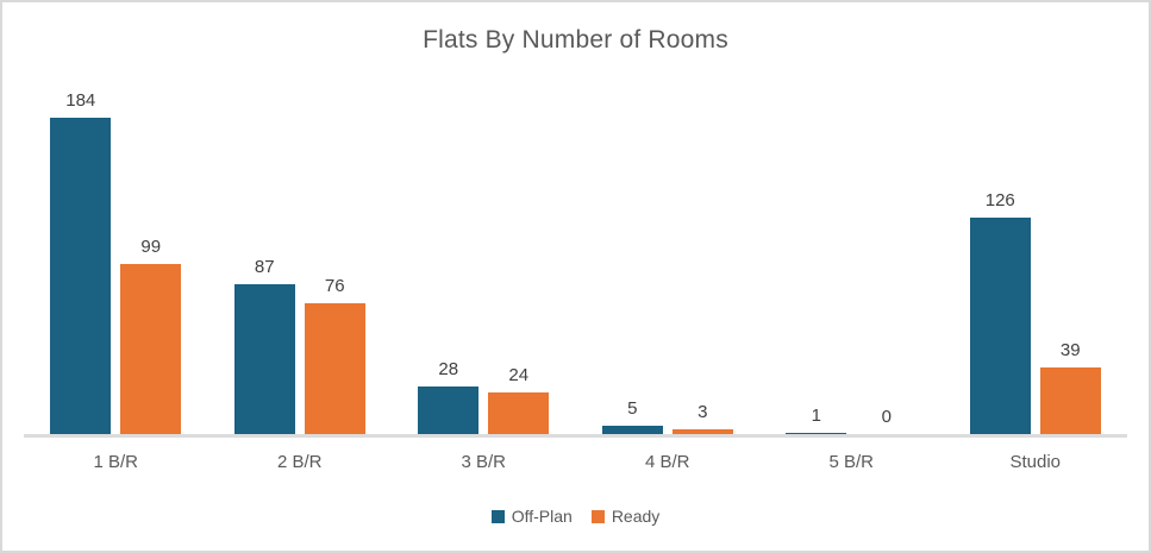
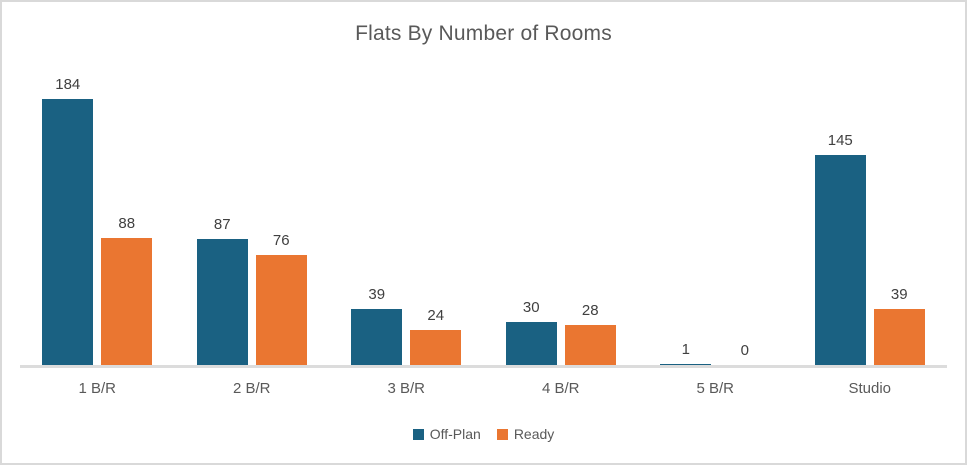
Ready/1 B/R: 99 -> 88
Off-Plan/3 B/R: 28 -> 39
Off-Plan/4 B/R: 5 -> 30
Ready/4 B/R: 3 -> 28
Off-Plan/Studio: 126 -> 145
